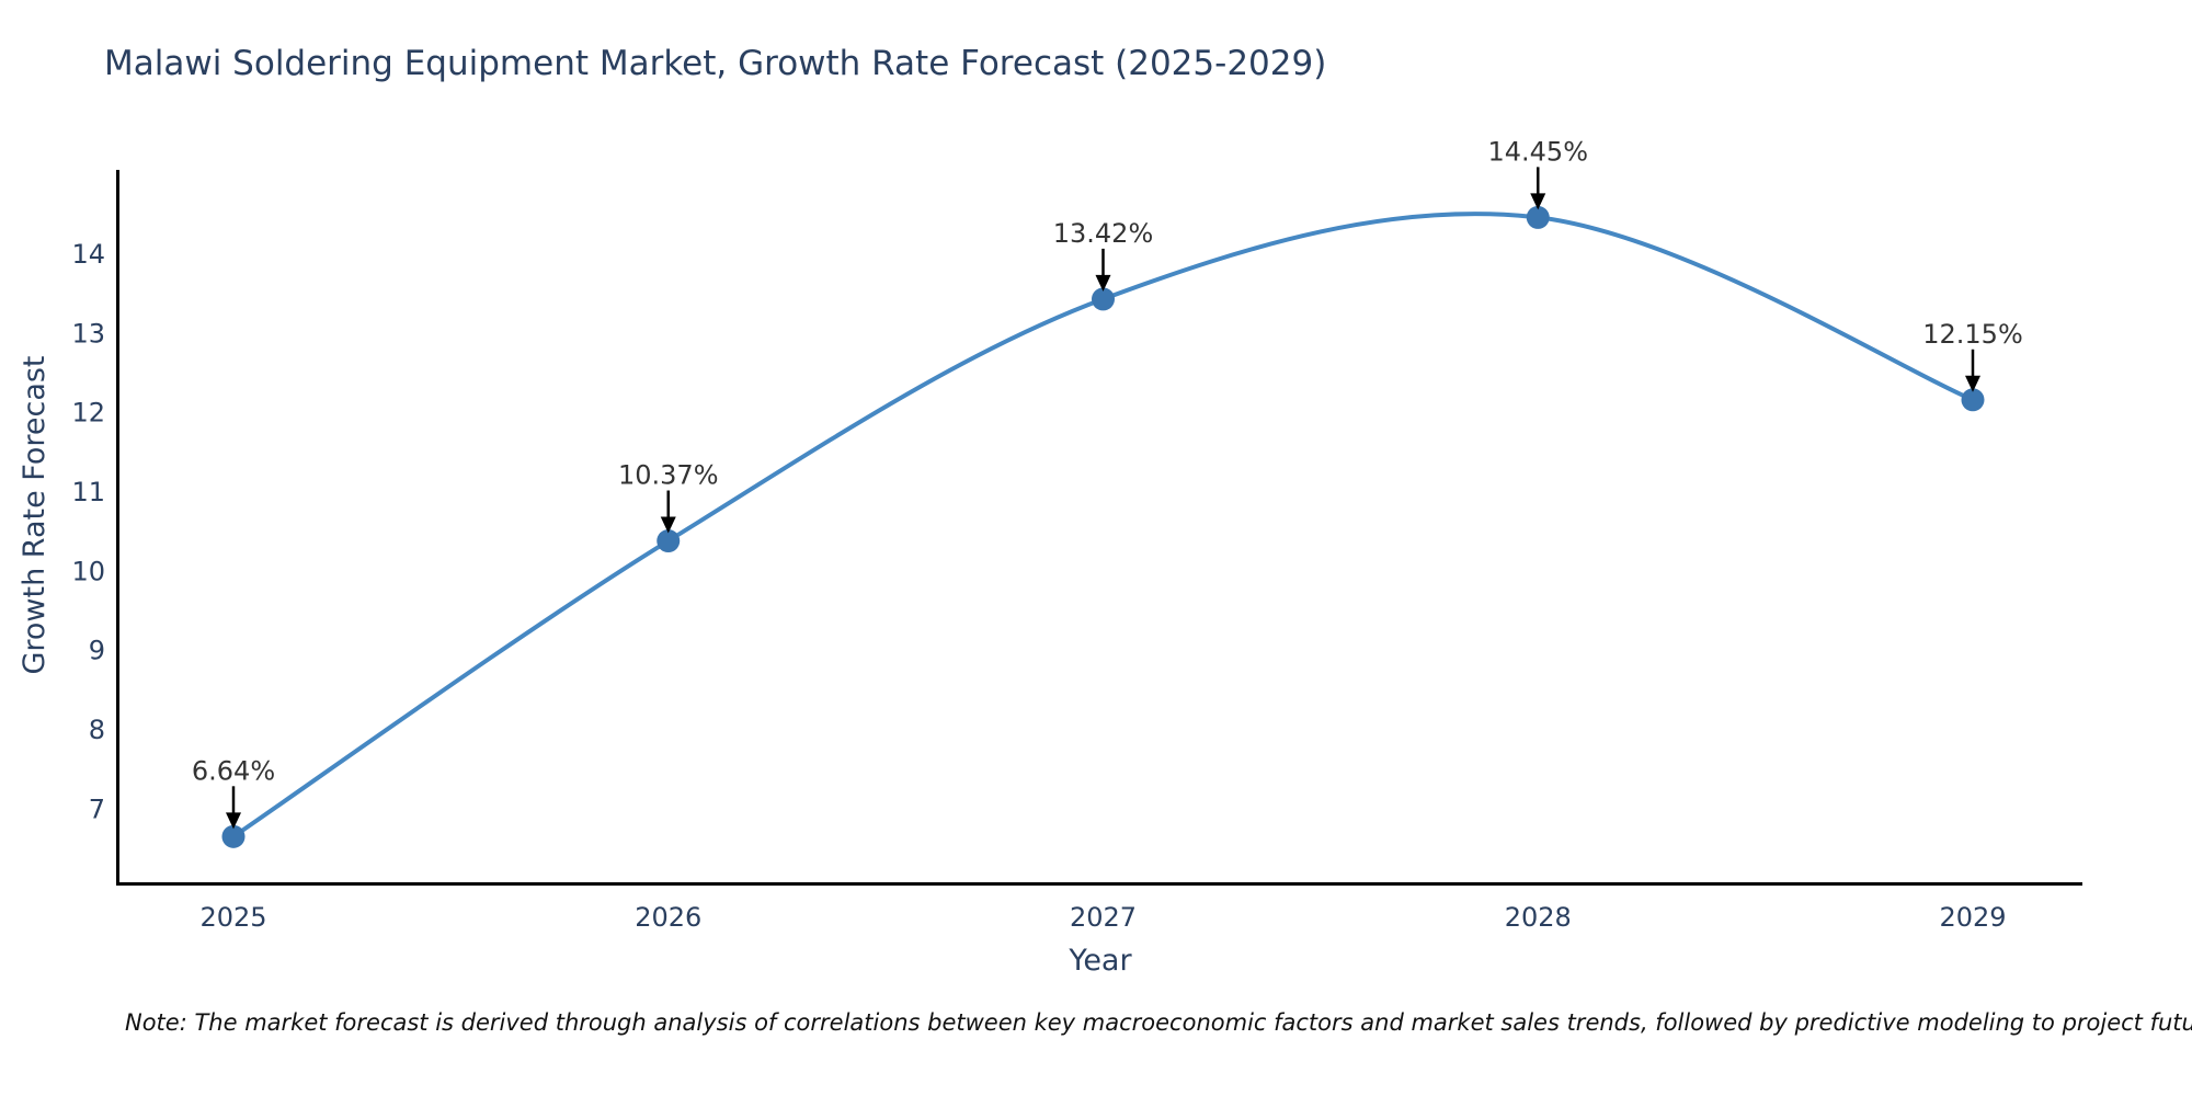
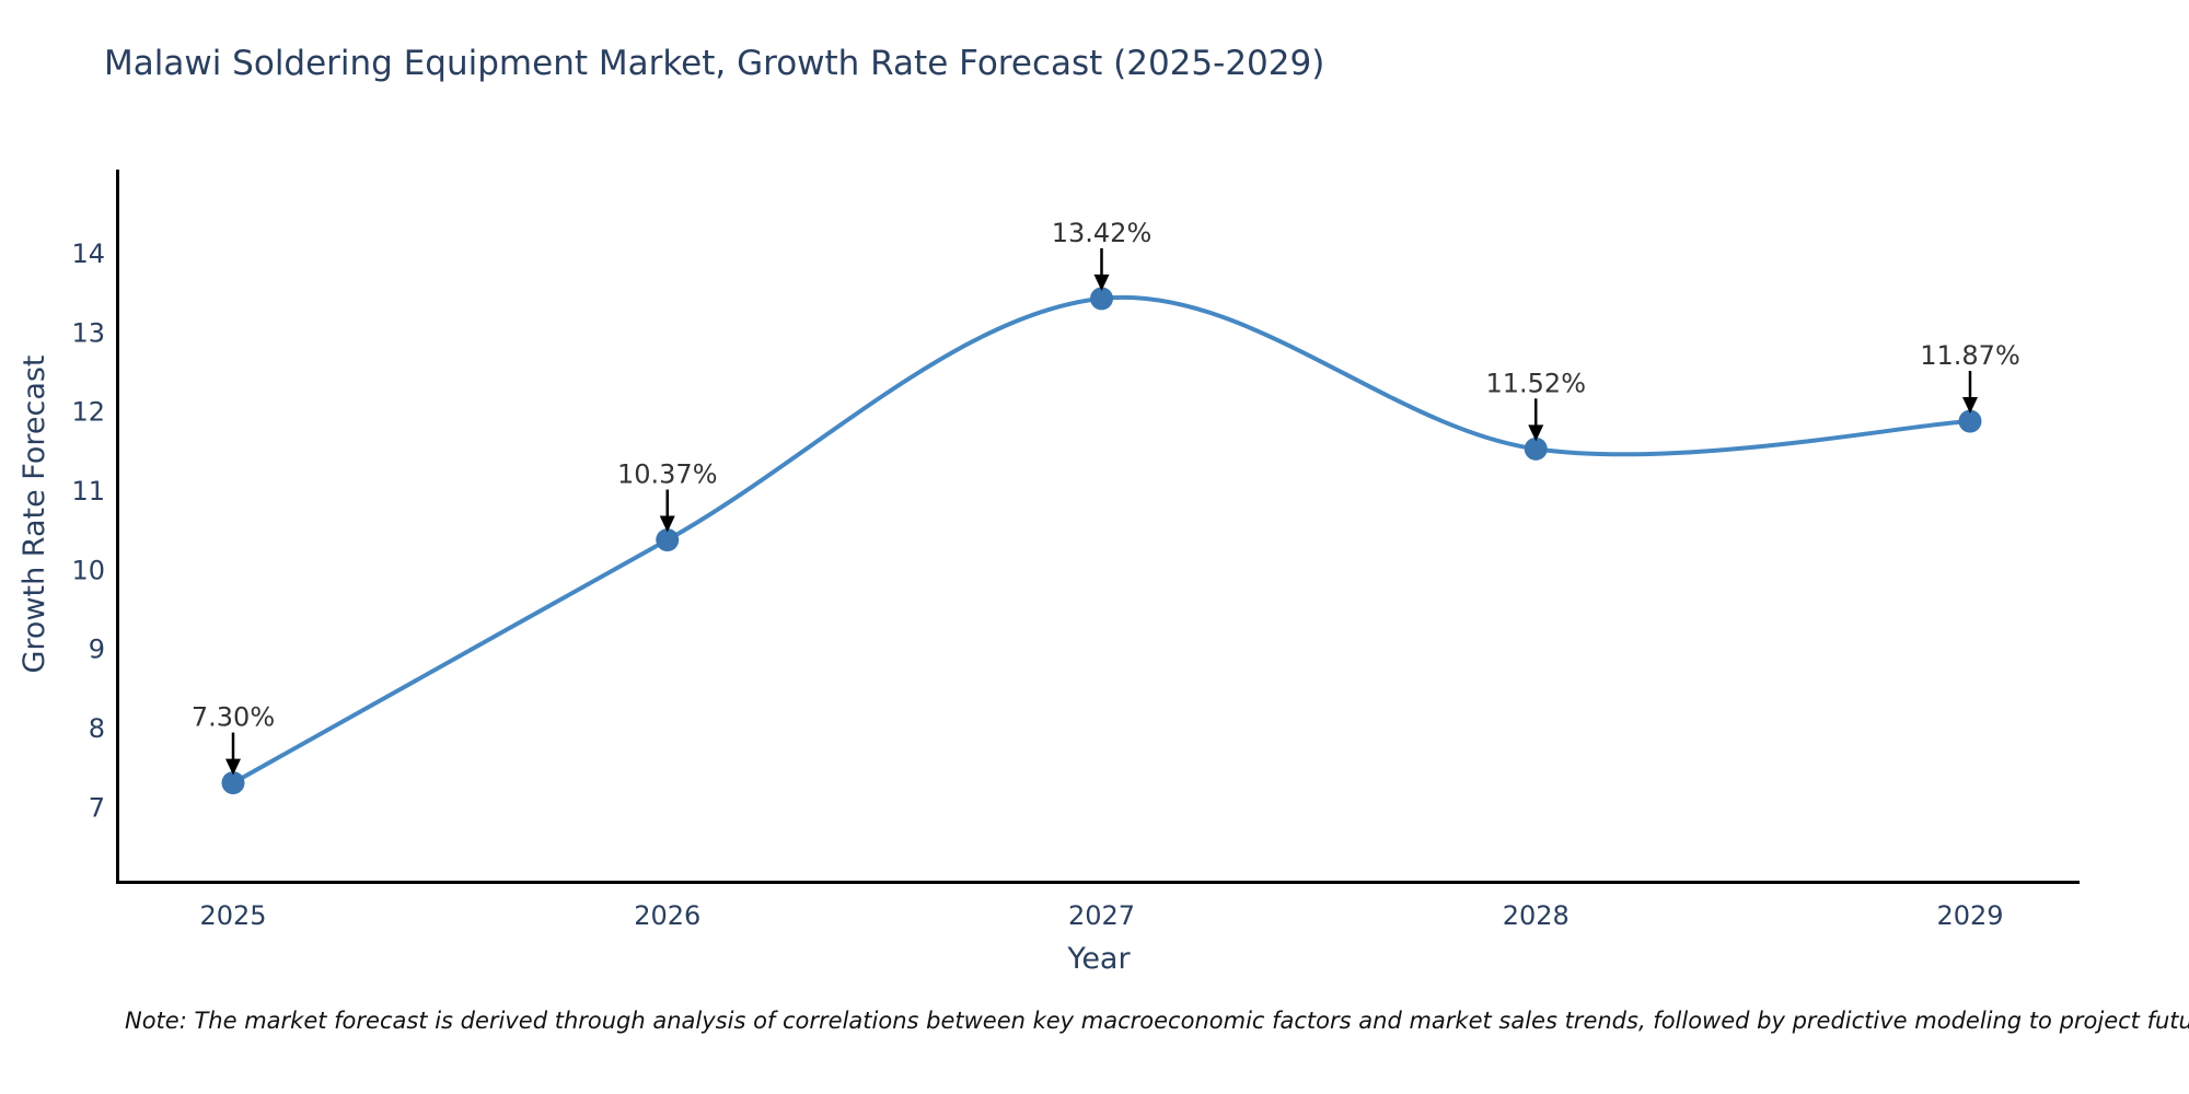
2025: 6.64% -> 7.30%
2028: 14.45% -> 11.52%
2029: 12.15% -> 11.87%
